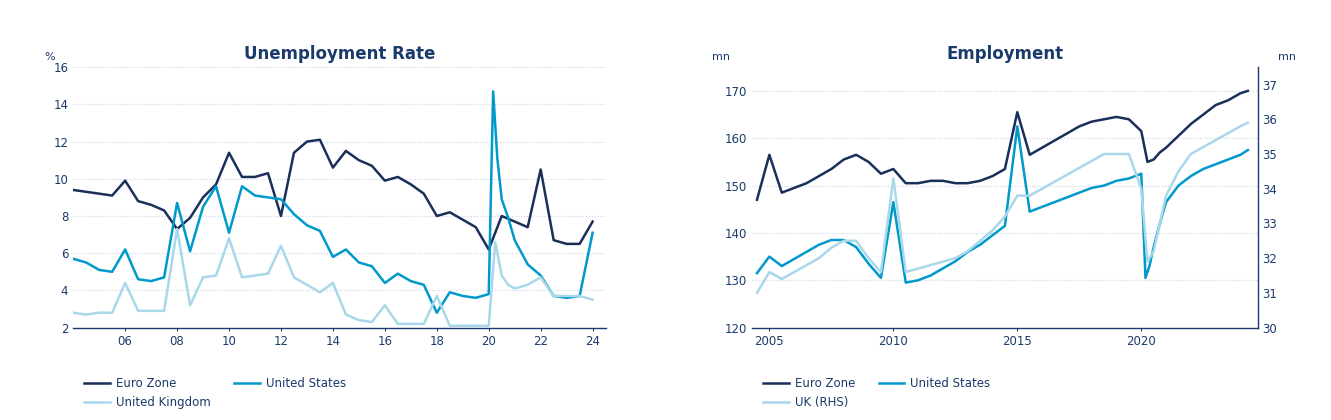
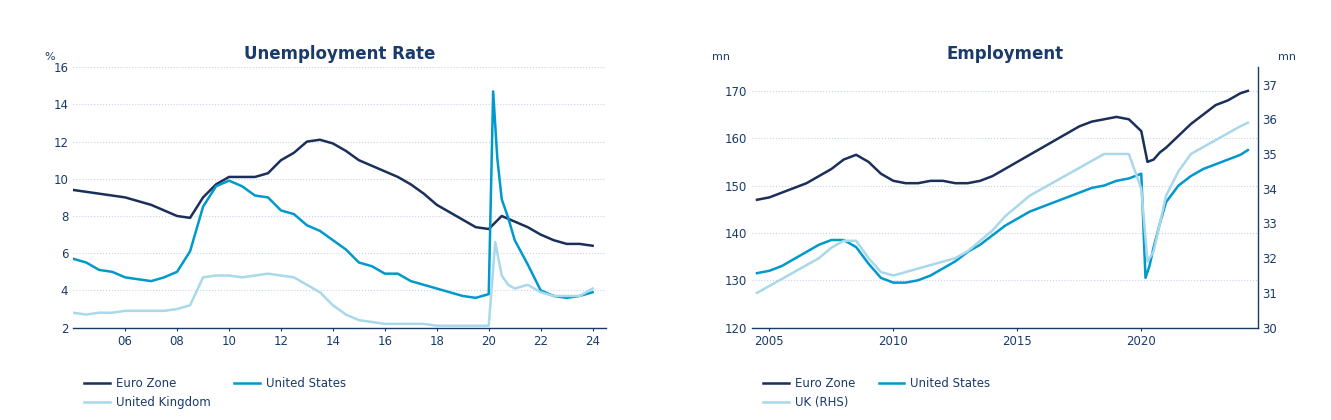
Unemployment Rate/Euro Zone/06: 9.9 -> 9.0
Unemployment Rate/United States/06: 6.2 -> 4.7
Unemployment Rate/United Kingdom/06: 4.4 -> 2.9
Unemployment Rate/Euro Zone/08: 7.3 -> 8.0
Unemployment Rate/United States/08: 8.7 -> 5.0
Unemployment Rate/United Kingdom/08: 7.3 -> 3.0
Unemployment Rate/Euro Zone/10: 11.4 -> 10.1
Unemployment Rate/United States/10: 7.1 -> 9.9
Unemployment Rate/United Kingdom/10: 6.8 -> 4.8
Unemployment Rate/Euro Zone/12: 8.0 -> 11.0
Unemployment Rate/United States/12: 8.9 -> 8.3
Unemployment Rate/United Kingdom/12: 6.4 -> 4.8
Unemployment Rate/Euro Zone/14: 10.6 -> 11.9
Unemployment Rate/United States/14: 5.8 -> 6.7
Unemployment Rate/United Kingdom/14: 4.4 -> 3.2
Unemployment Rate/Euro Zone/16: 9.9 -> 10.4
Unemployment Rate/United States/16: 4.4 -> 4.9
Unemployment Rate/United Kingdom/16: 3.2 -> 2.2
Unemployment Rate/Euro Zone/18: 8.0 -> 8.6
Unemployment Rate/United States/18: 2.8 -> 4.1
Unemployment Rate/United Kingdom/18: 3.7 -> 2.1
Unemployment Rate/Euro Zone/20: 6.2 -> 7.3
Unemployment Rate/Euro Zone/22: 10.5 -> 7.0
Unemployment Rate/United States/22: 4.8 -> 4.0
Unemployment Rate/United Kingdom/22: 4.7 -> 3.9
Unemployment Rate/Euro Zone/24: 7.7 -> 6.4
Unemployment Rate/United States/24: 7.1 -> 3.9
Unemployment Rate/United Kingdom/24: 3.5 -> 4.1
Employment/Euro Zone/2005: 156.5 -> 147.5
Employment/United States/2005: 135.0 -> 132.0
Employment/UK (RHS)/2005: 31.6 -> 31.2
Employment/Euro Zone/2010: 153.5 -> 151.0
Employment/United States/2010: 146.5 -> 129.5
Employment/UK (RHS)/2010: 34.3 -> 31.5
Employment/Euro Zone/2015: 165.5 -> 155.0
Employment/United States/2015: 162.5 -> 143.0
Employment/UK (RHS)/2015: 33.8 -> 33.5
